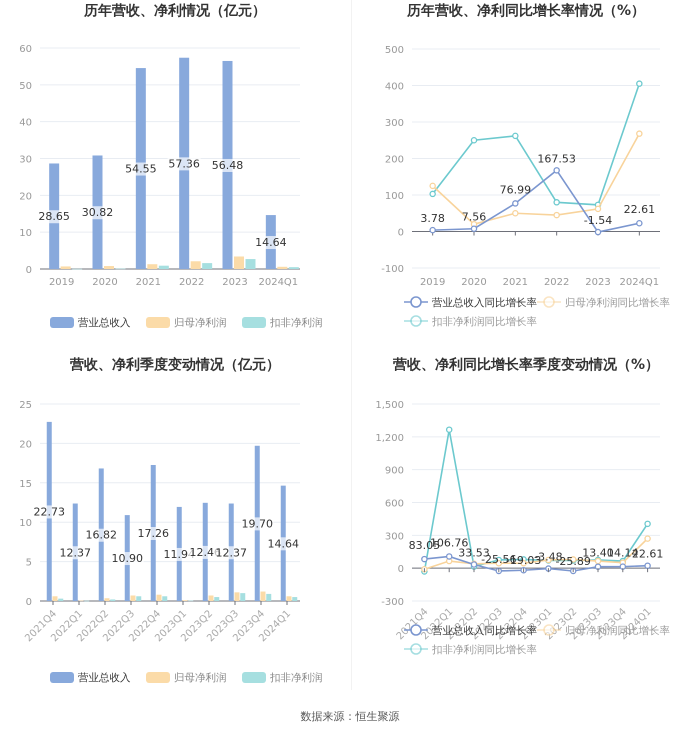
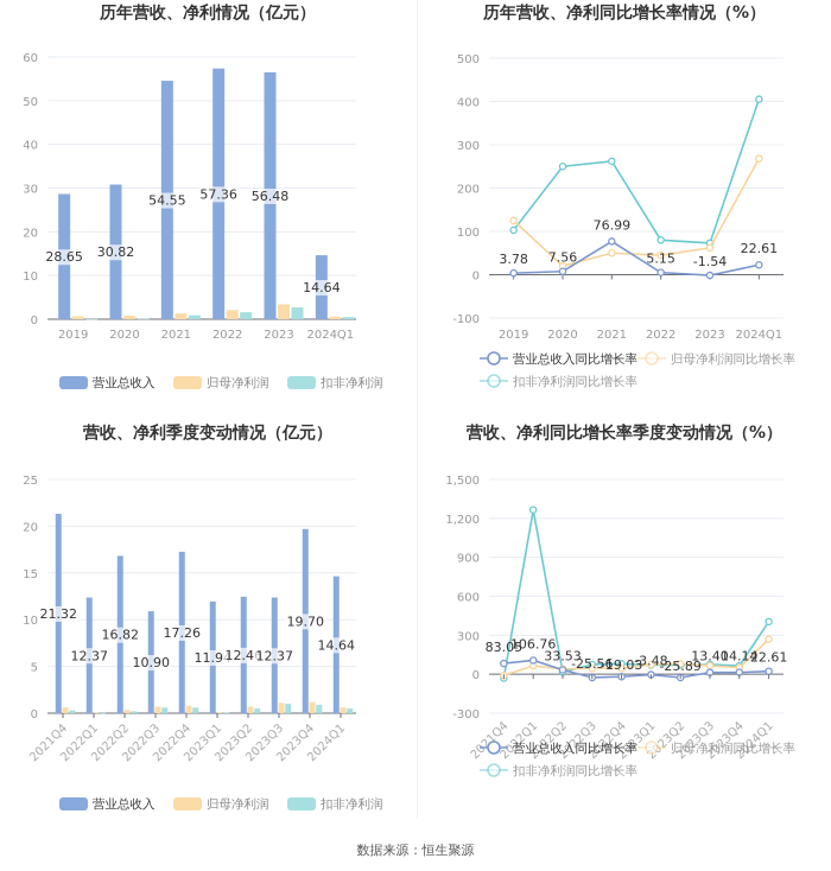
历年营收、净利同比增长率情况（%）/营业总收入同比增长率/2022: 167.53 -> 5.15
营收、净利季度变动情况（亿元）/营业总收入/2021Q4: 22.73 -> 21.32
